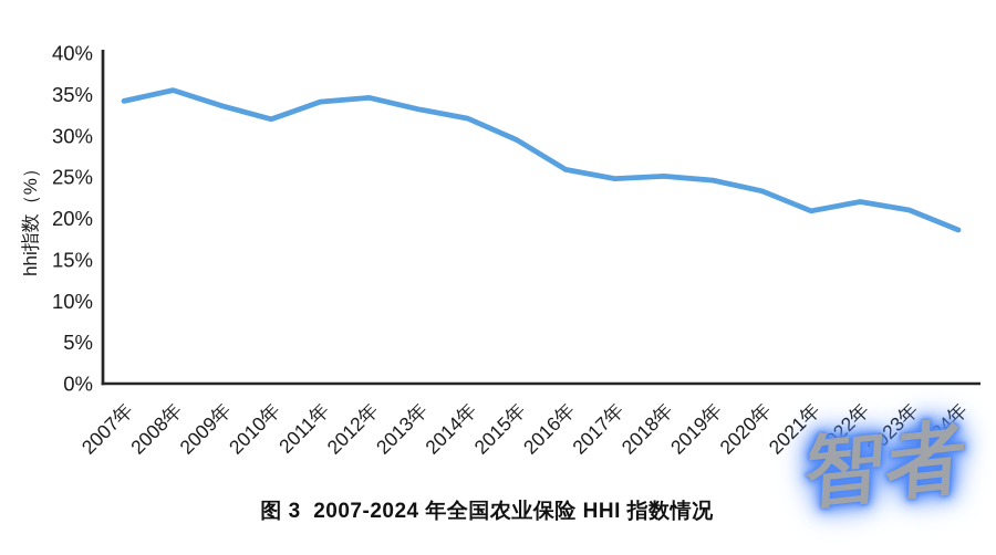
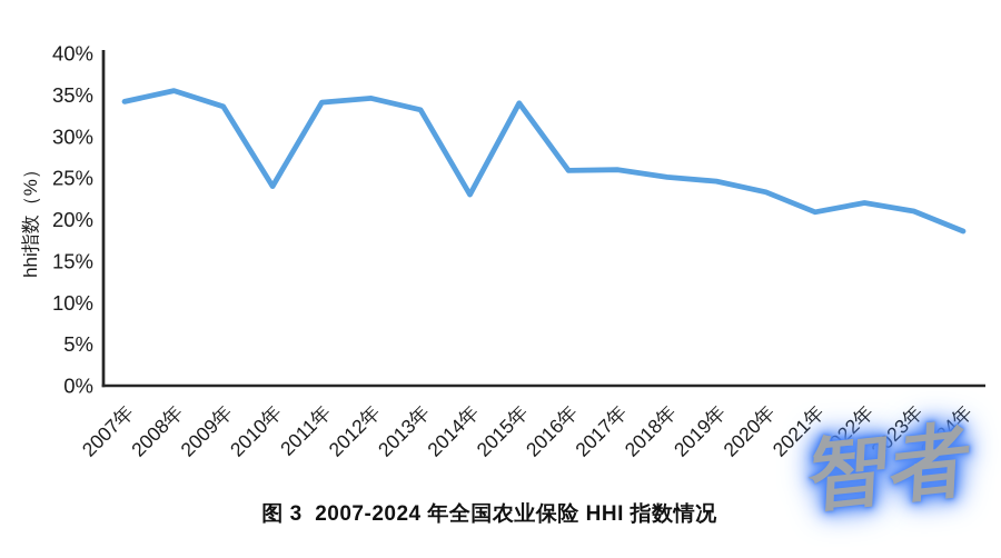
2010年: 32% -> 24%
2014年: 32% -> 23%
2015年: 30% -> 34%
2017年: 25% -> 26%
